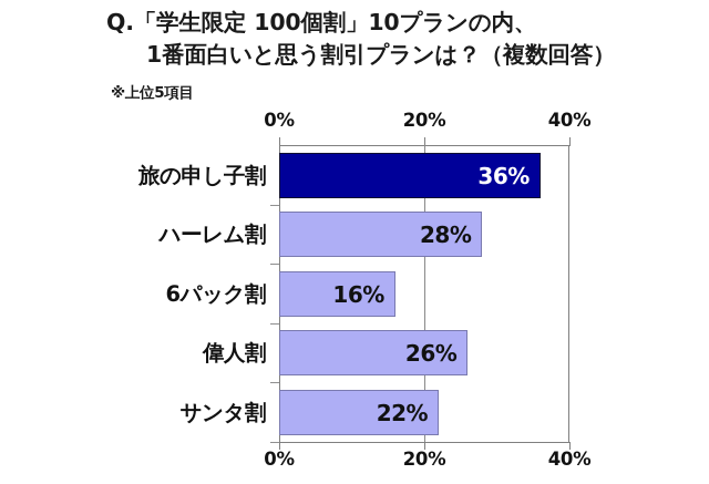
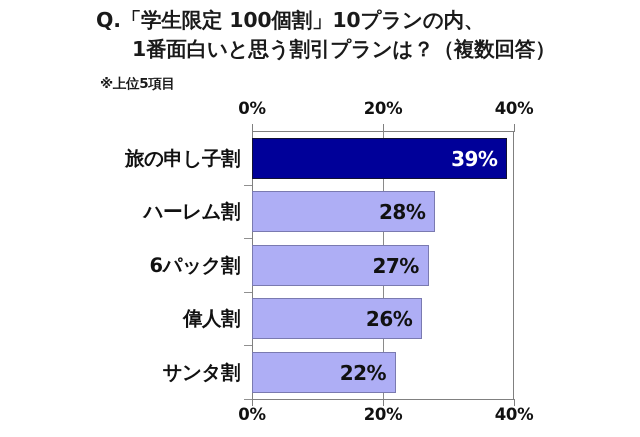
旅の申し子割: 36% -> 39%
6パック割: 16% -> 27%
